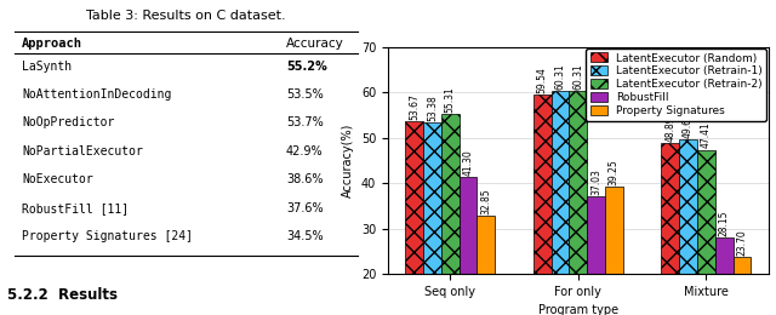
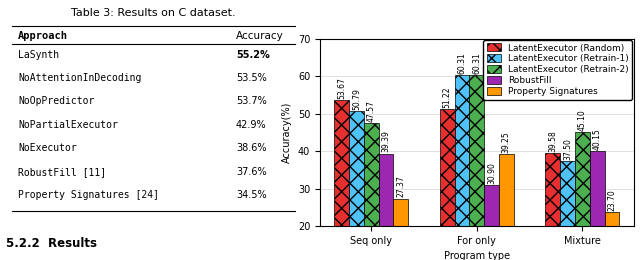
LatentExecutor (Retrain-1)/Seq only: 53.38 -> 50.79
LatentExecutor (Retrain-2)/Seq only: 55.31 -> 47.57
RobustFill/Seq only: 41.30 -> 39.39
Property Signatures/Seq only: 32.85 -> 27.37
LatentExecutor (Random)/For only: 59.54 -> 51.22
RobustFill/For only: 37.03 -> 30.90
LatentExecutor (Random)/Mixture: 48.89 -> 39.58
LatentExecutor (Retrain-1)/Mixture: 49.6 -> 37.5
LatentExecutor (Retrain-2)/Mixture: 47.41 -> 45.10
RobustFill/Mixture: 28.15 -> 40.15
